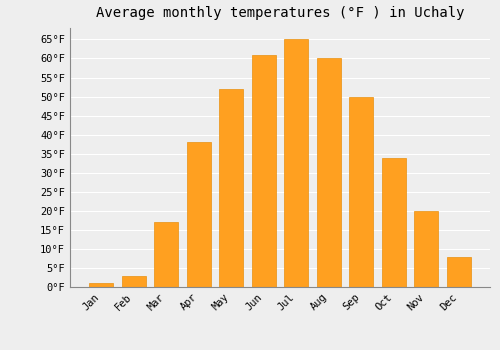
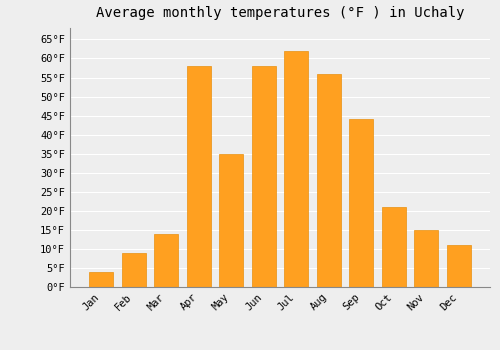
Jan: 1°F -> 4°F
Feb: 3°F -> 9°F
Mar: 17°F -> 14°F
Apr: 38°F -> 58°F
May: 52°F -> 35°F
Jun: 61°F -> 58°F
Jul: 65°F -> 62°F
Aug: 60°F -> 56°F
Sep: 50°F -> 44°F
Oct: 34°F -> 21°F
Nov: 20°F -> 15°F
Dec: 8°F -> 11°F
